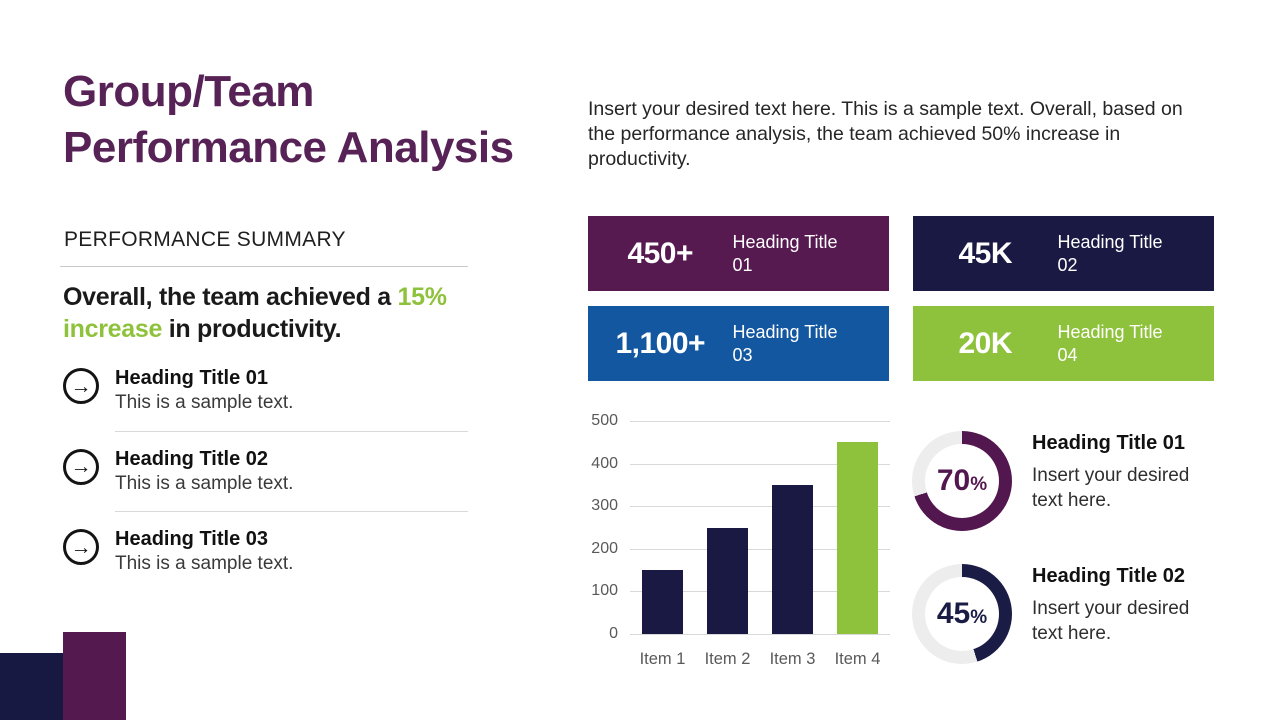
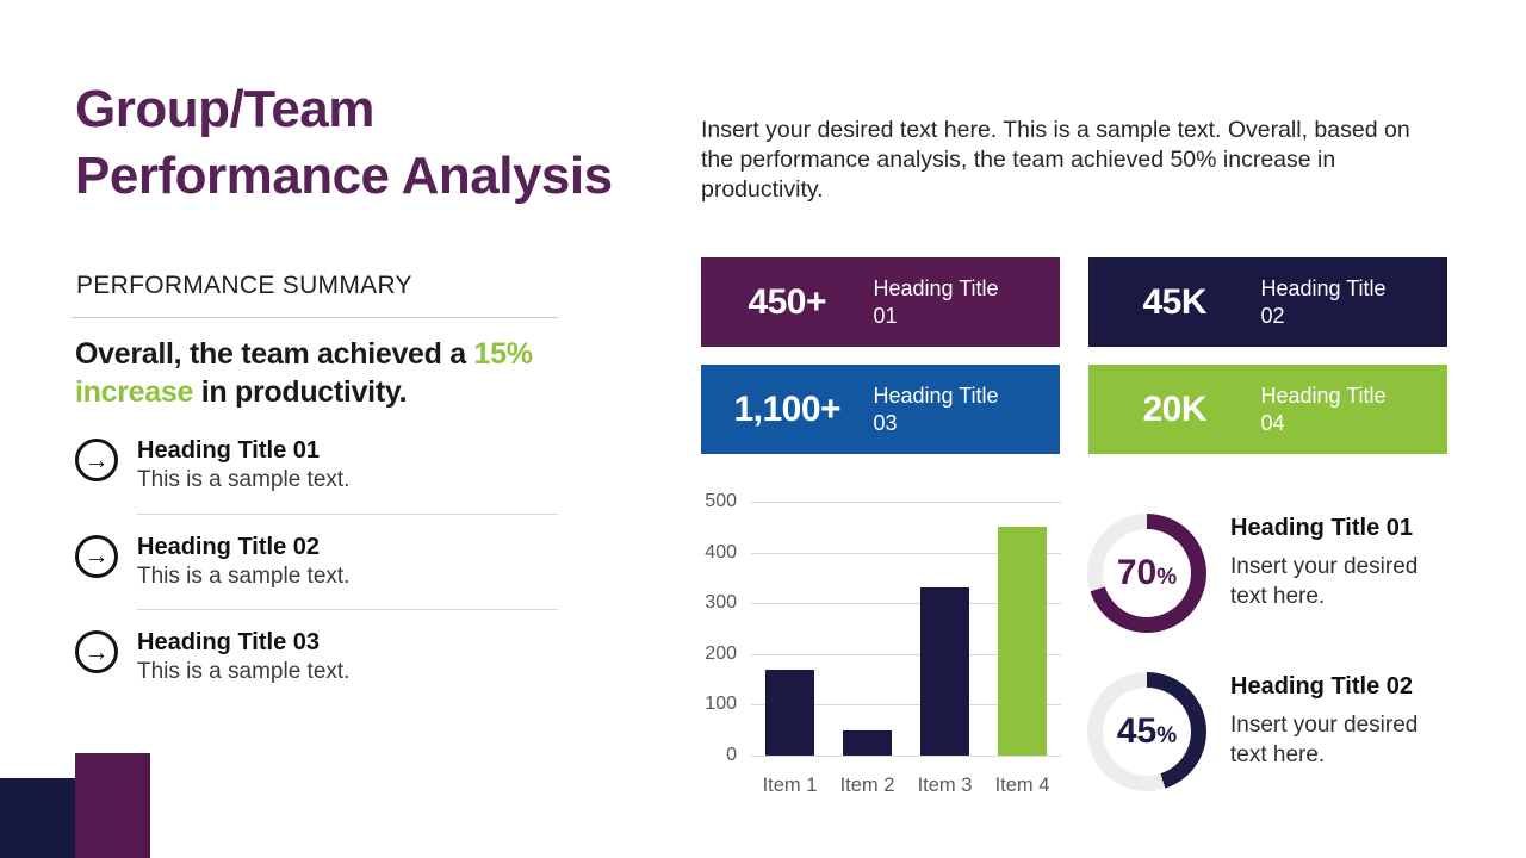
Item 1: 150 -> 170
Item 2: 250 -> 50
Item 3: 350 -> 330
